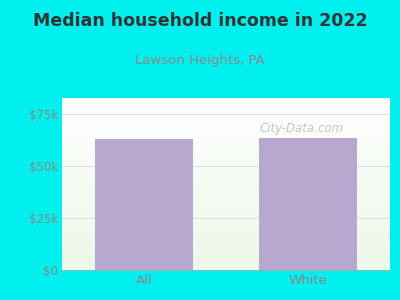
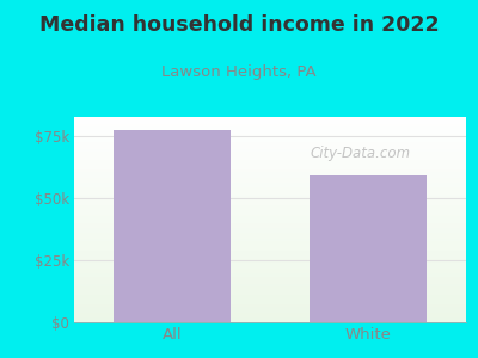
All: $63.0k -> $77.5k
White: $63.5k -> $59.0k
